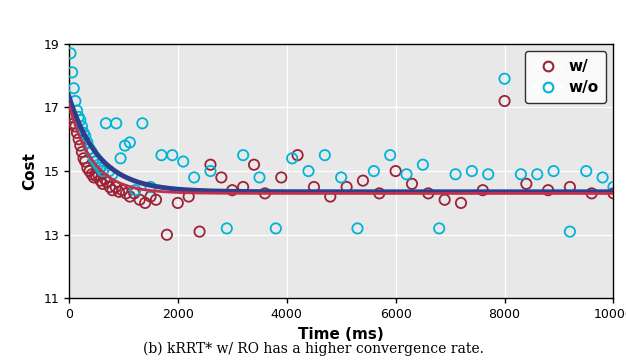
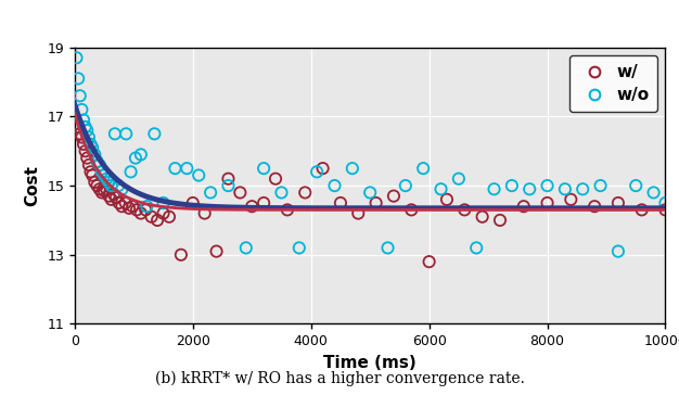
w//2000: 14.00 -> 14.50
w//6000: 15.00 -> 12.80
w//8000: 17.20 -> 14.50
w/o/8000: 17.9 -> 15.0
